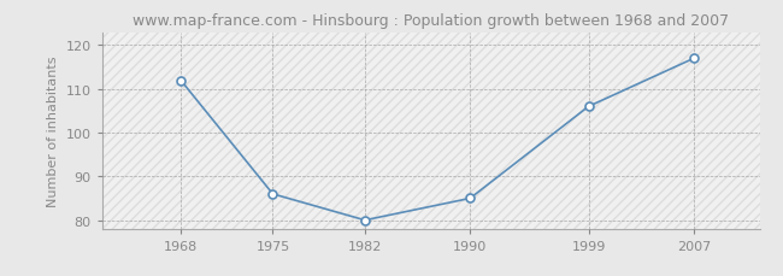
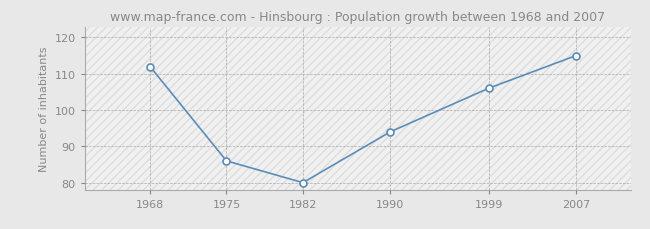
1990: 85 -> 94
2007: 117 -> 115
